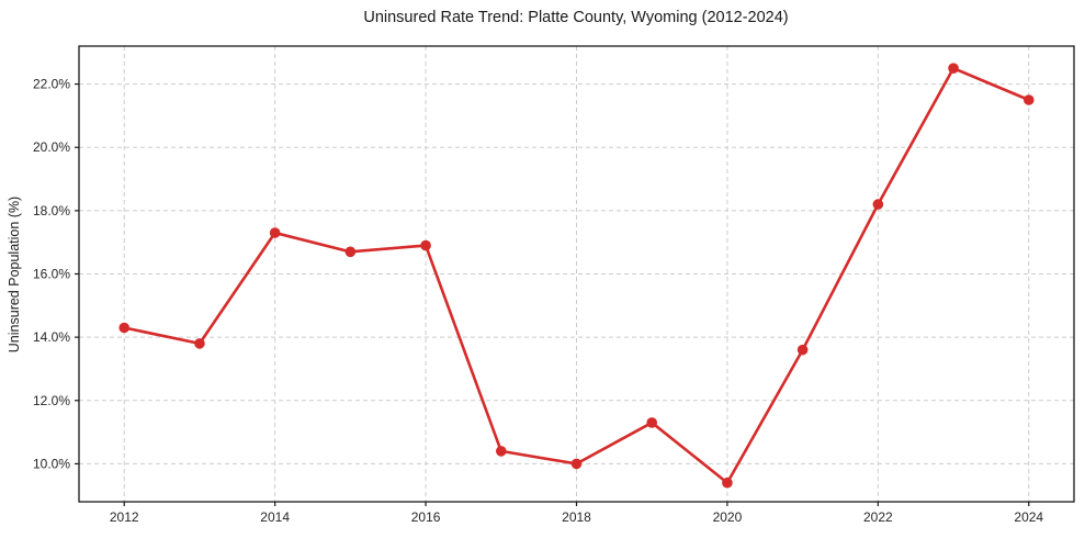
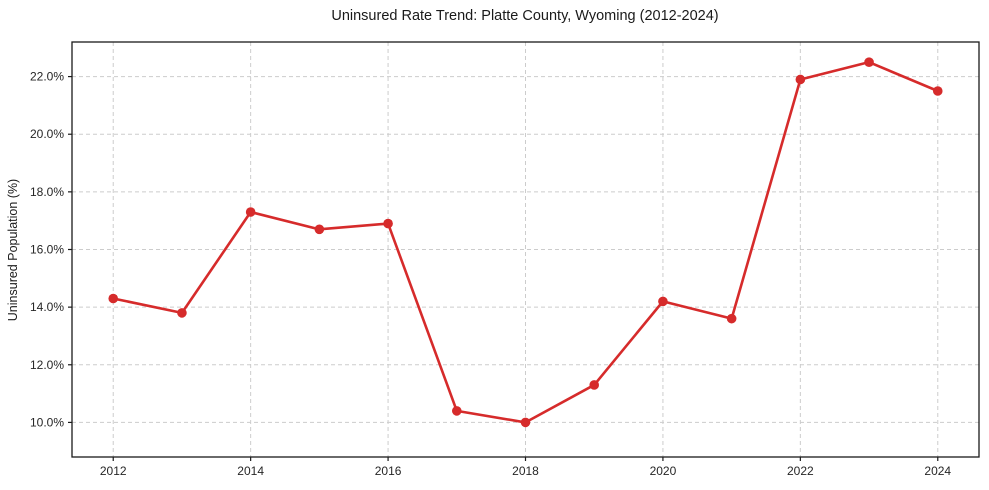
2020: 9.4% -> 14.2%
2022: 18.2% -> 21.9%
